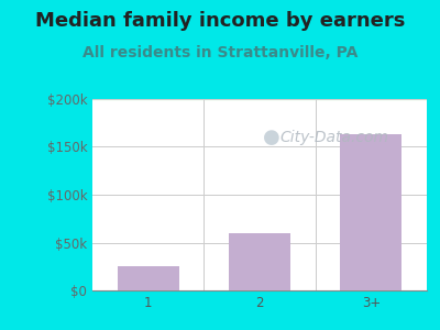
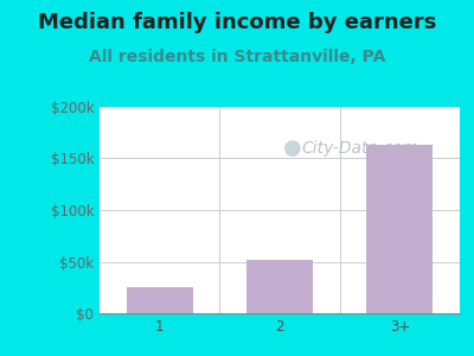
2: $60k -> $52k
